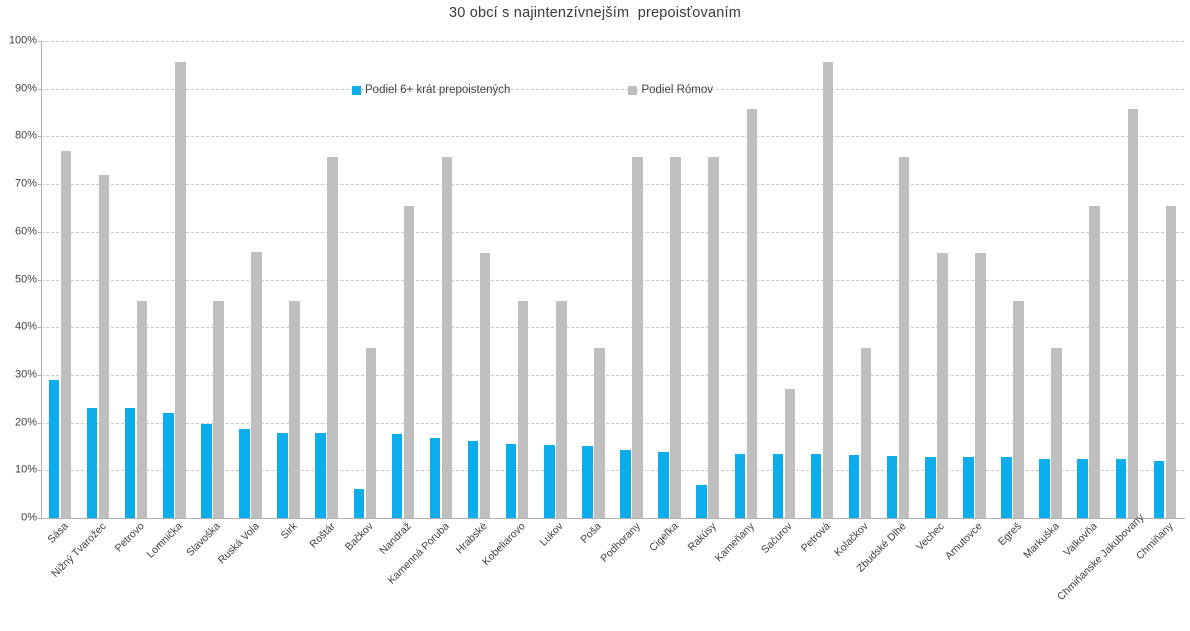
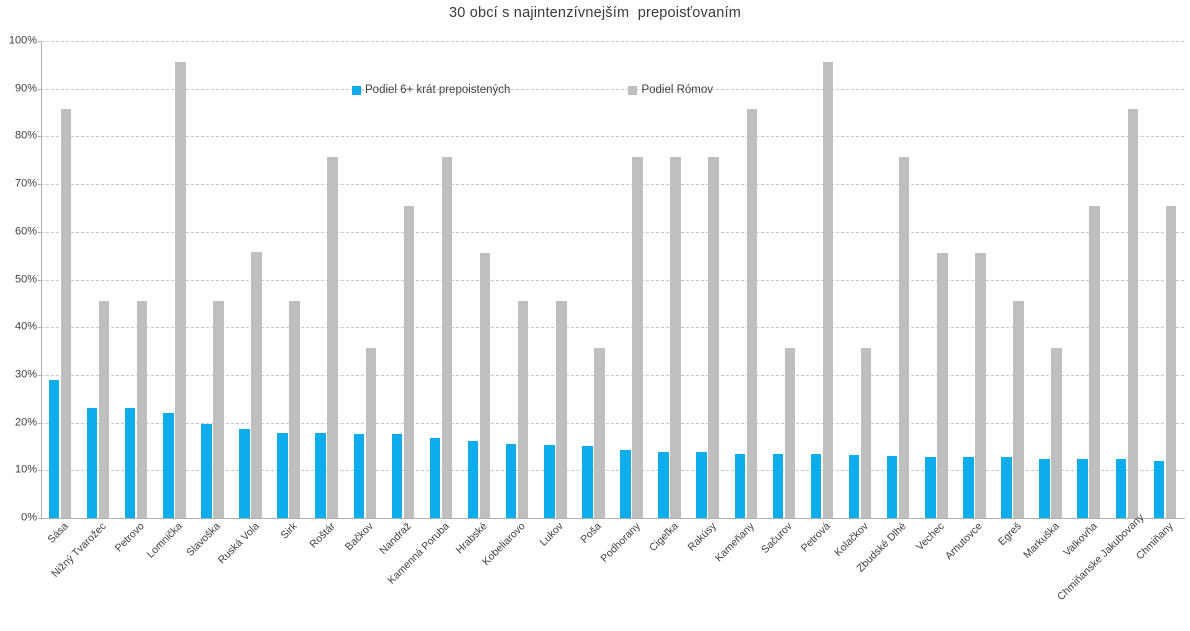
Podiel Rómov/Sása: 77% -> 86%
Podiel Rómov/Nižný Tvarožec: 72% -> 46%
Podiel 6+ krát prepoistených/Bačkov: 6% -> 18%
Podiel 6+ krát prepoistených/Rakúsy: 7% -> 14%
Podiel Rómov/Sačurov: 27% -> 36%
